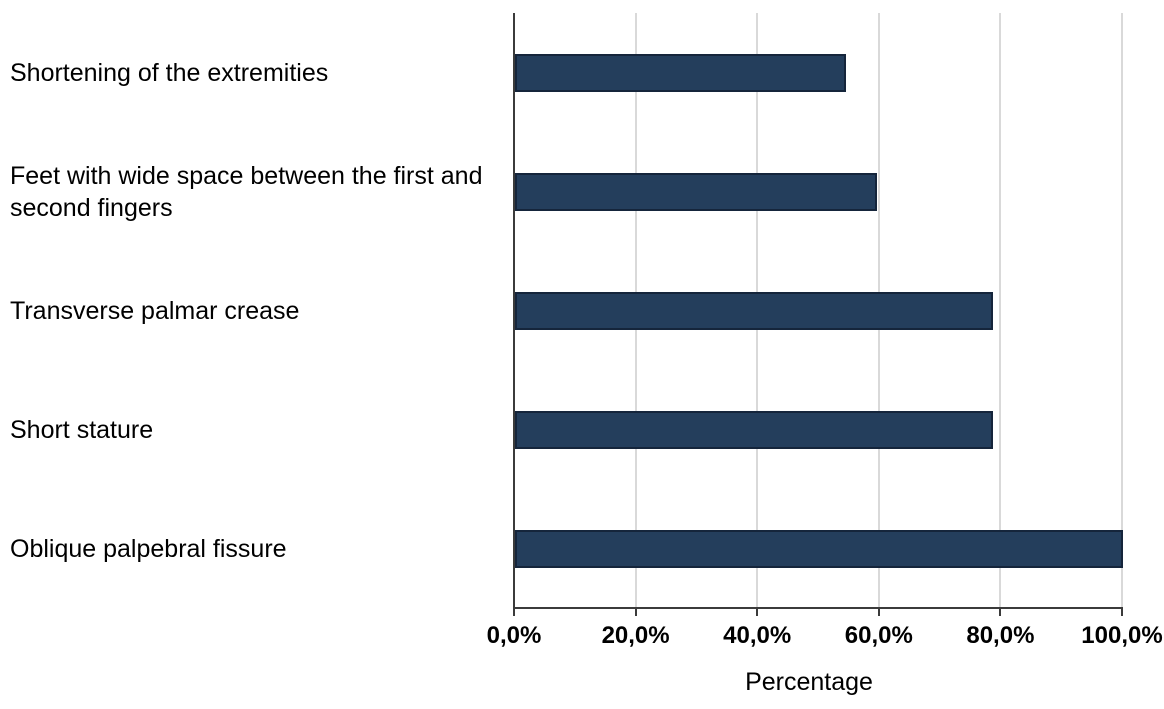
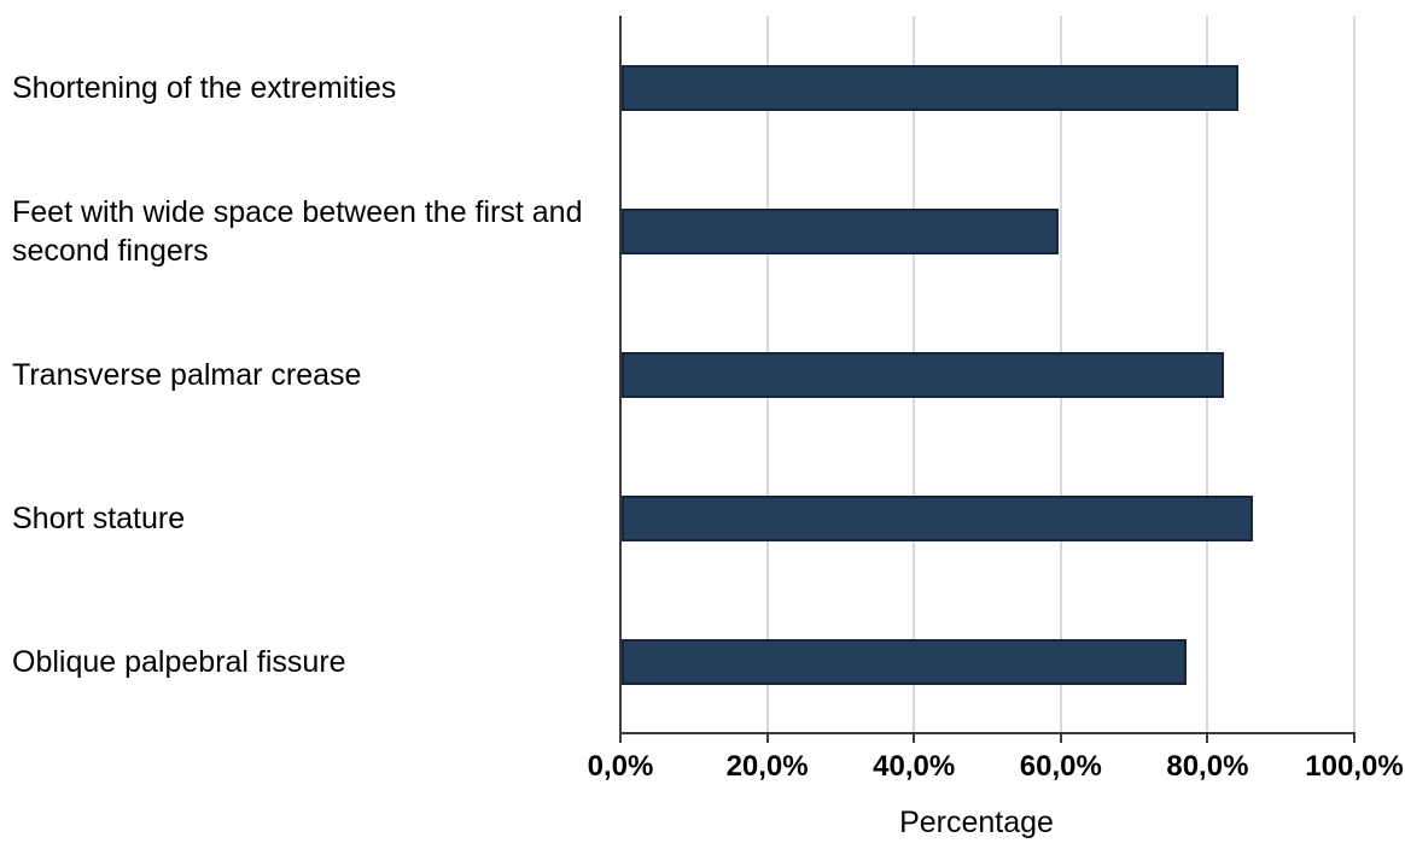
Shortening of the extremities: 54% -> 84%
Transverse palmar crease: 79% -> 82%
Short stature: 79% -> 86%
Oblique palpebral fissure: 100% -> 77%
